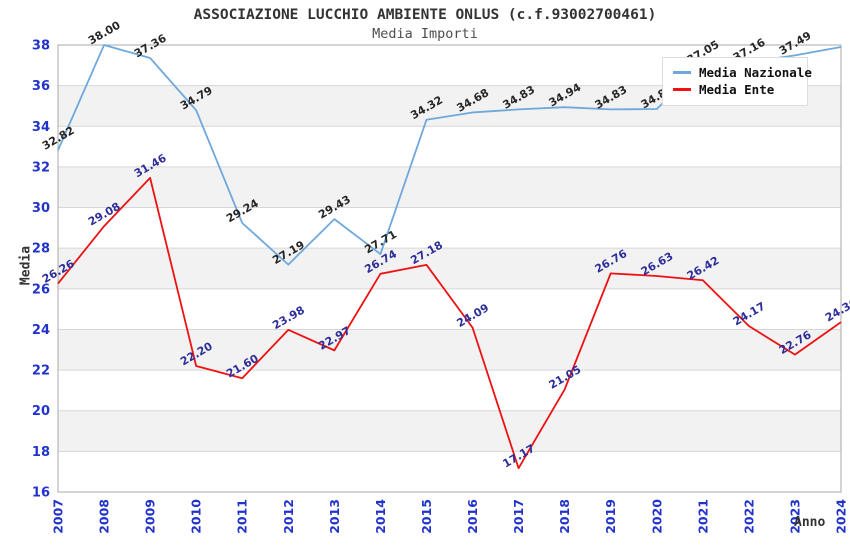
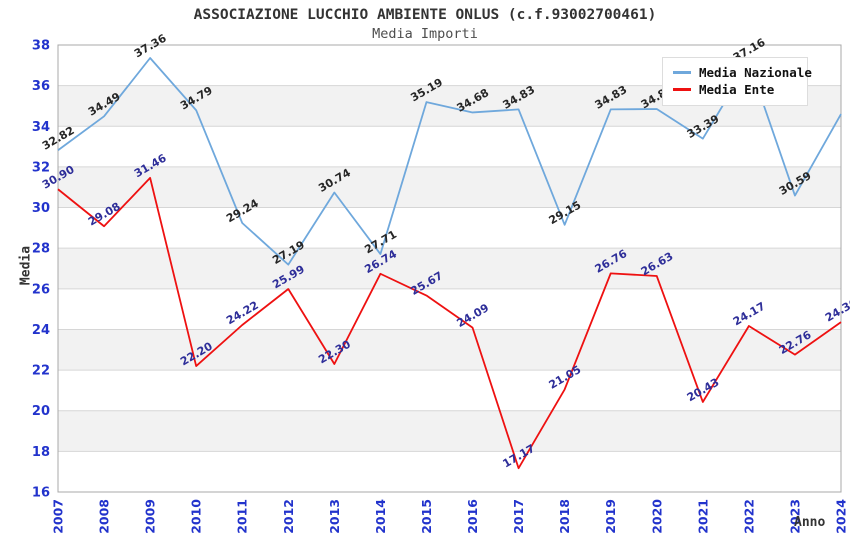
Media Ente/2007: 26.26 -> 30.90
Media Nazionale/2008: 38.00 -> 34.49
Media Ente/2011: 21.60 -> 24.22
Media Ente/2012: 23.98 -> 25.99
Media Nazionale/2013: 29.43 -> 30.74
Media Ente/2013: 22.97 -> 22.30
Media Nazionale/2015: 34.32 -> 35.19
Media Ente/2015: 27.18 -> 25.67
Media Nazionale/2018: 34.94 -> 29.15
Media Nazionale/2021: 37.05 -> 33.39
Media Ente/2021: 26.42 -> 20.43
Media Nazionale/2023: 37.49 -> 30.59
Media Nazionale/2024: 37.9 -> 34.6
